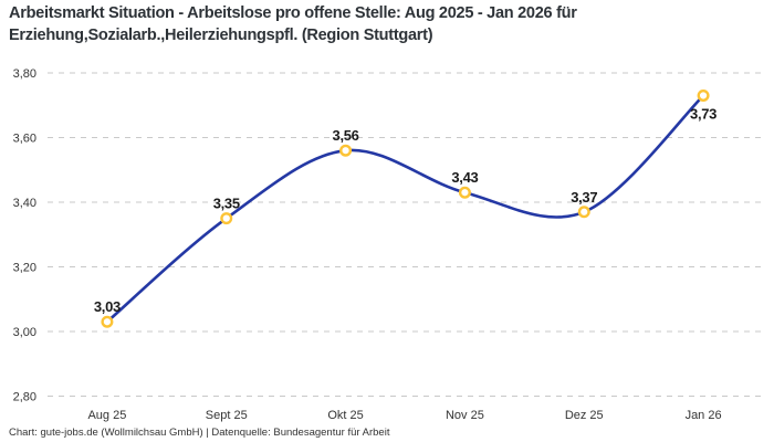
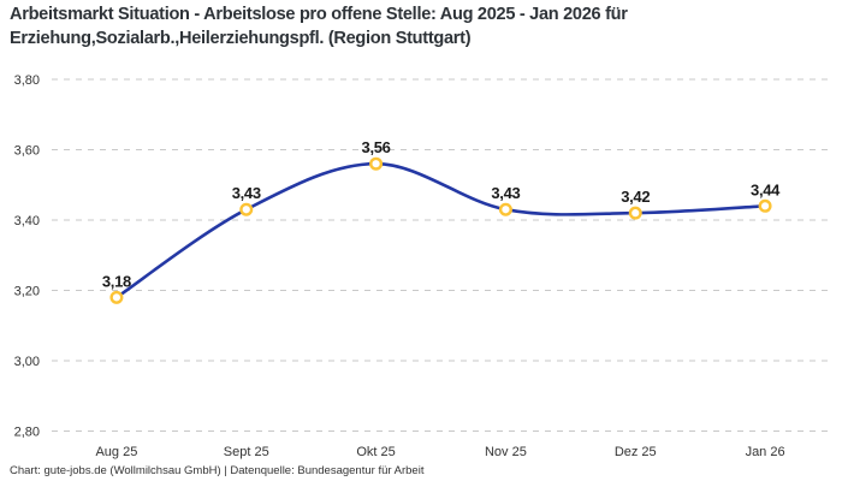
Aug 25: 3,03 -> 3,18
Sept 25: 3,35 -> 3,43
Dez 25: 3,37 -> 3,42
Jan 26: 3,73 -> 3,44
